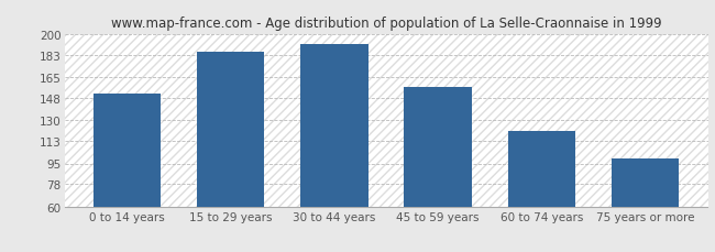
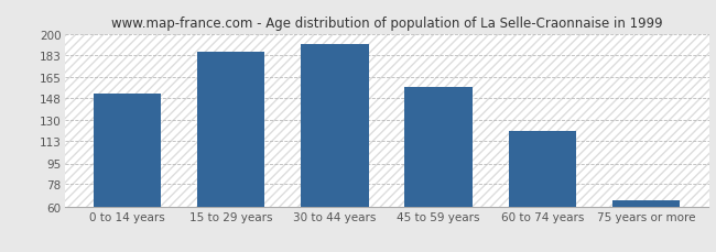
75 years or more: 99 -> 65
